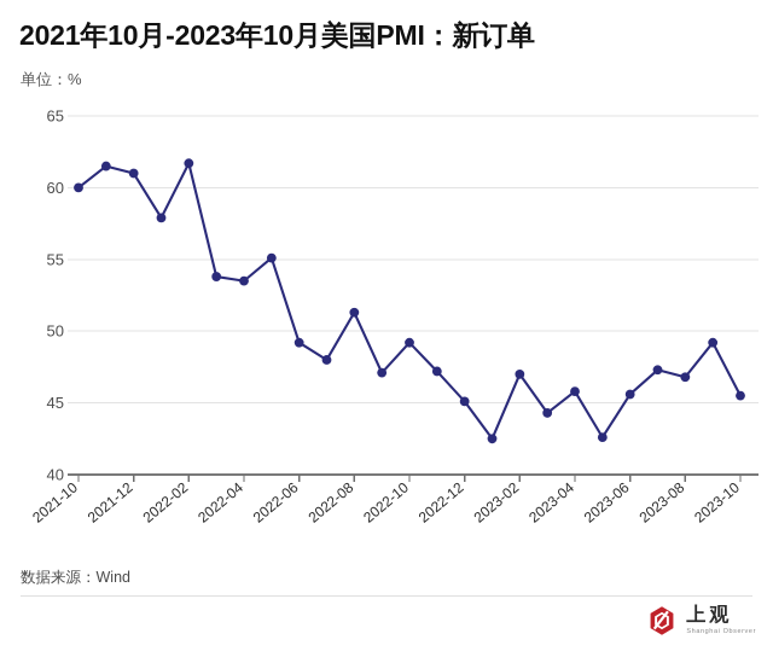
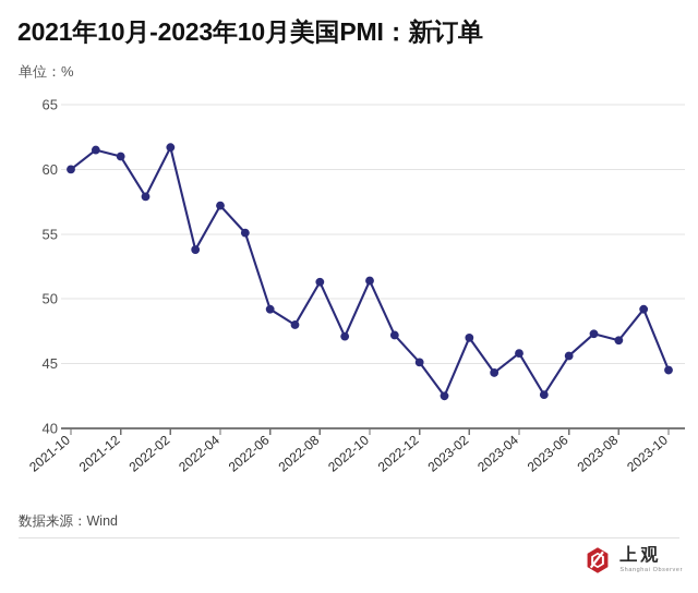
2022-04: 53.5 -> 57.2
2022-10: 49.2 -> 51.4
2023-10: 45.5 -> 44.5
